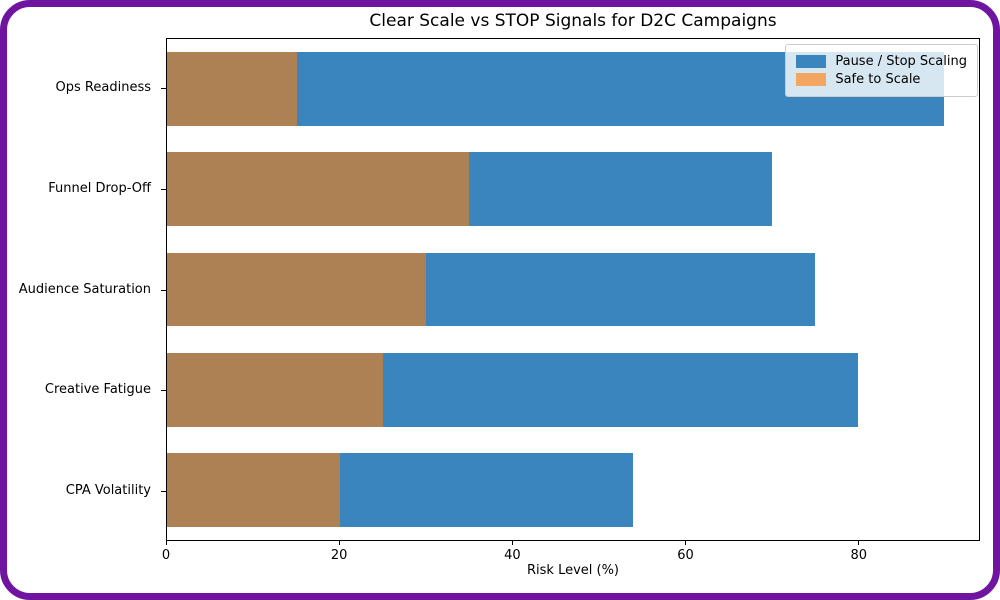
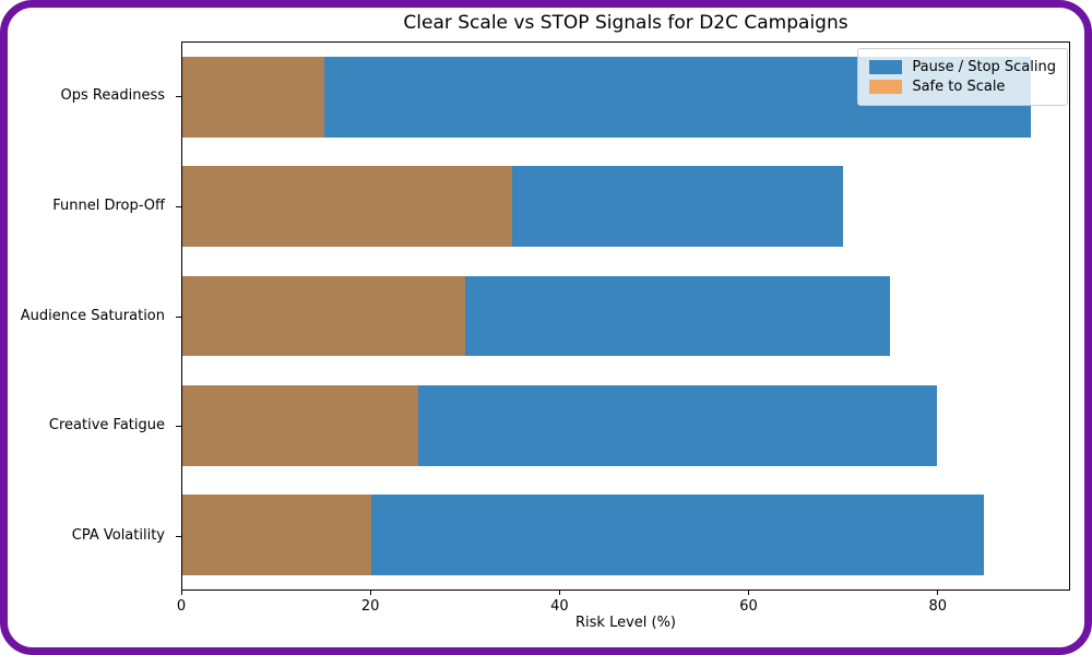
Pause / Stop Scaling/CPA Volatility: 54 -> 85
